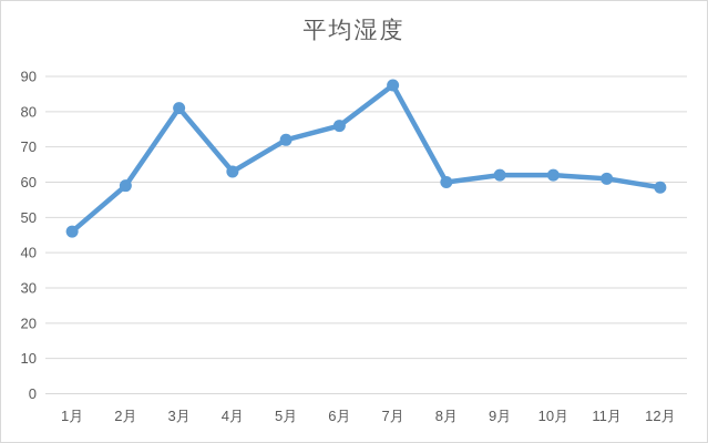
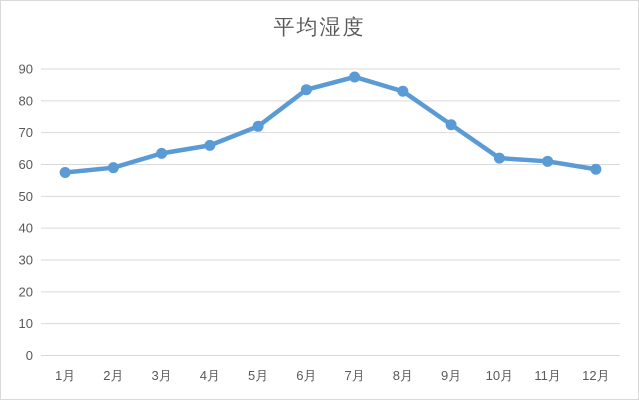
1月: 46 -> 58
3月: 81 -> 64
4月: 63 -> 66
6月: 76 -> 84
8月: 60 -> 83
9月: 62 -> 72
